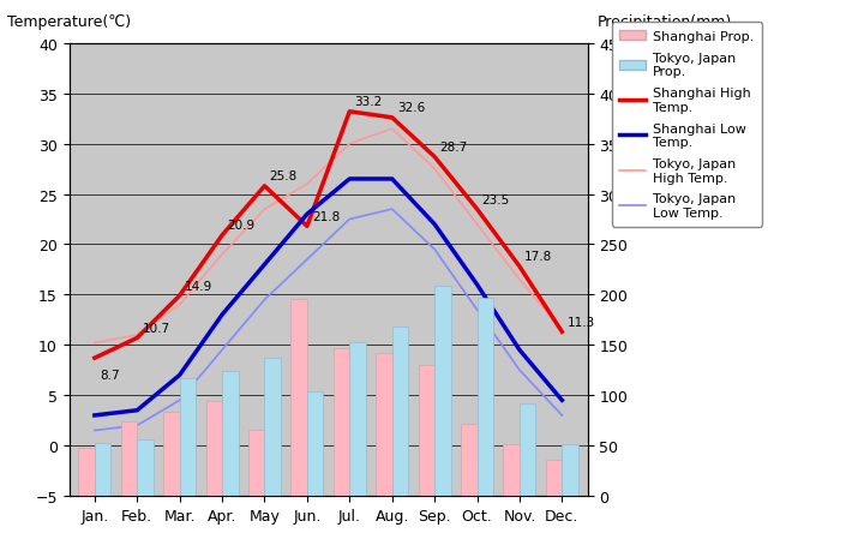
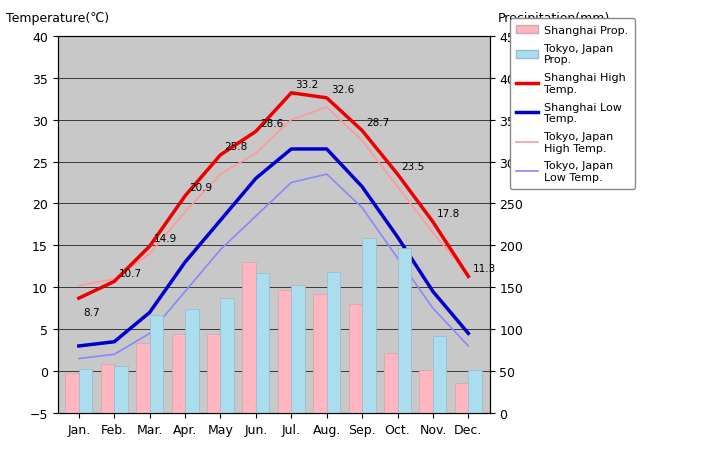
Shanghai Prop./Feb.: 74 -> 58
Shanghai Prop./May: 66 -> 94
Shanghai Prop./Jun.: 196 -> 180
Shanghai High Temp./Jun.: 21.8 -> 28.6
Tokyo, Japan Prop./Jun.: 104 -> 167
